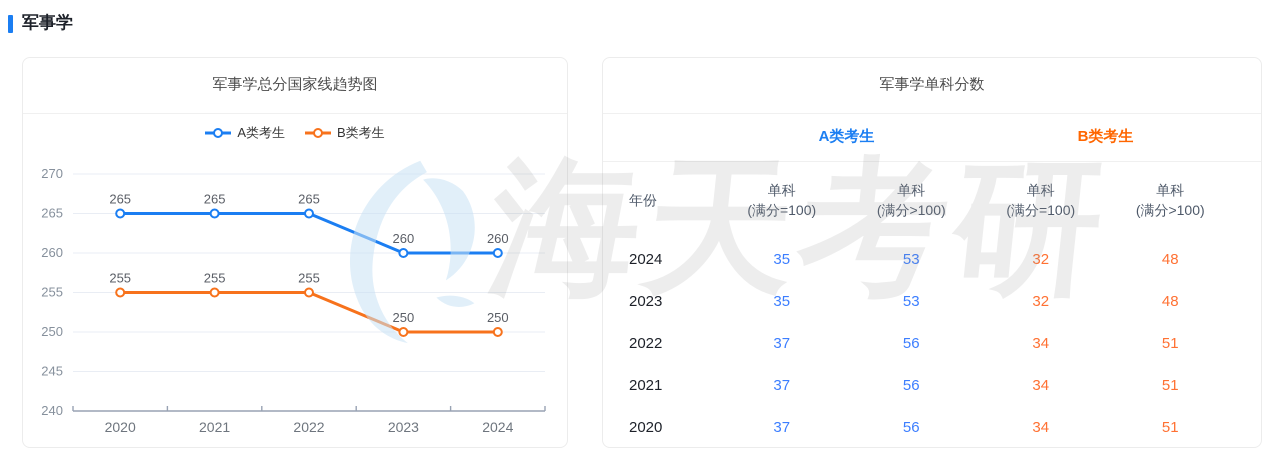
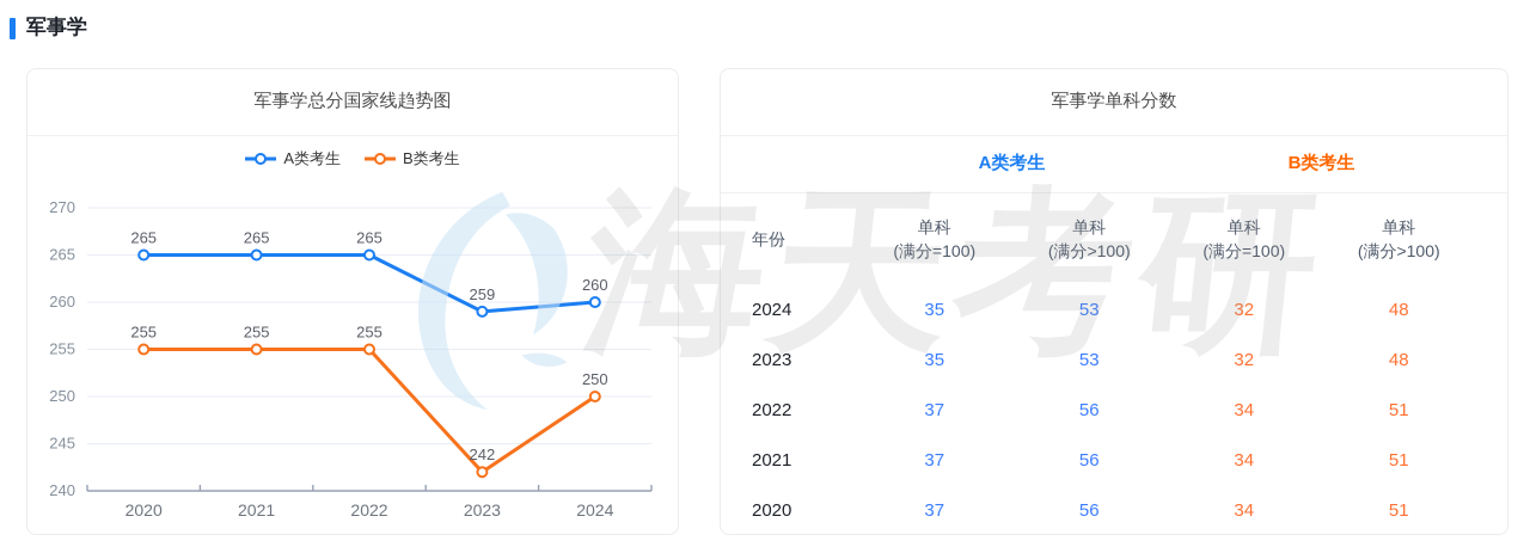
A类考生/2023: 260 -> 259
B类考生/2023: 250 -> 242
